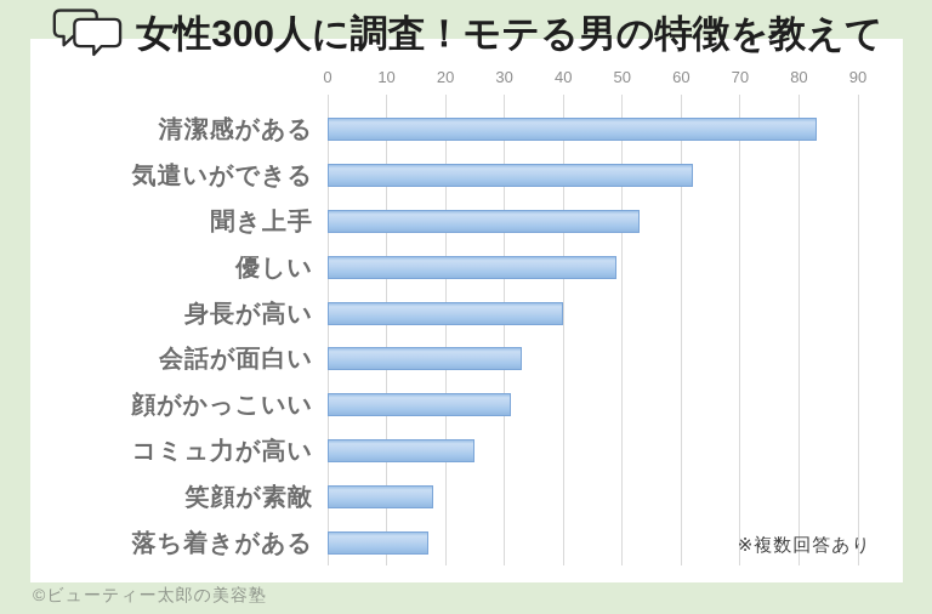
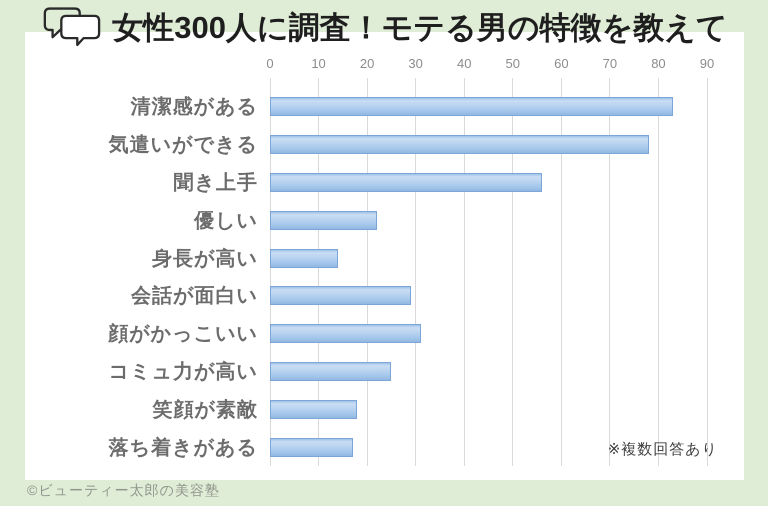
気遣いができる: 62 -> 78
聞き上手: 53 -> 56
優しい: 49 -> 22
身長が高い: 40 -> 14
会話が面白い: 33 -> 29
